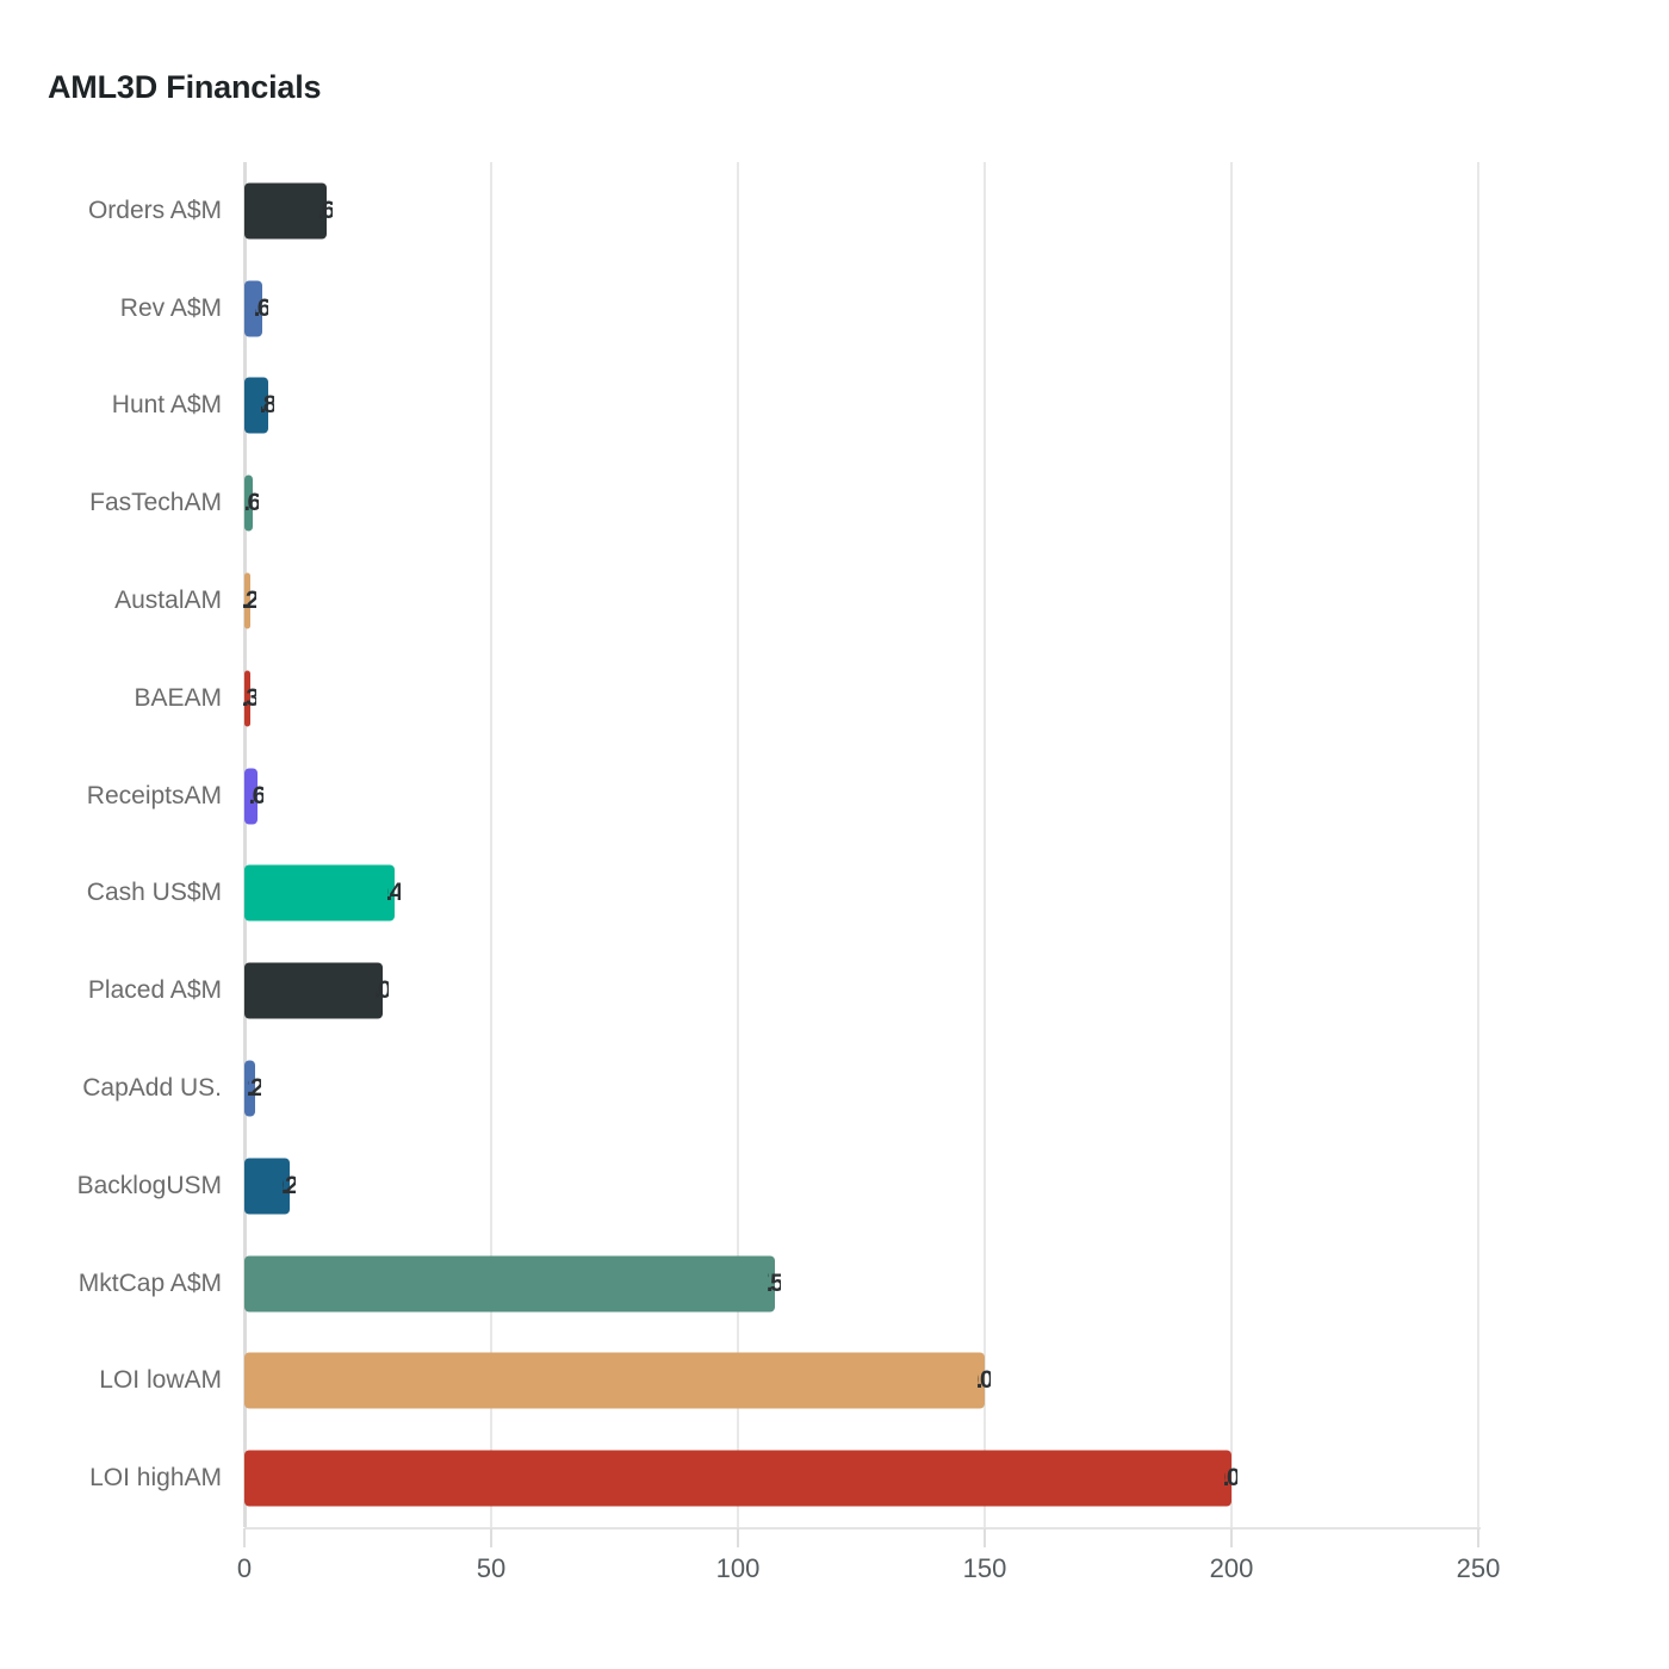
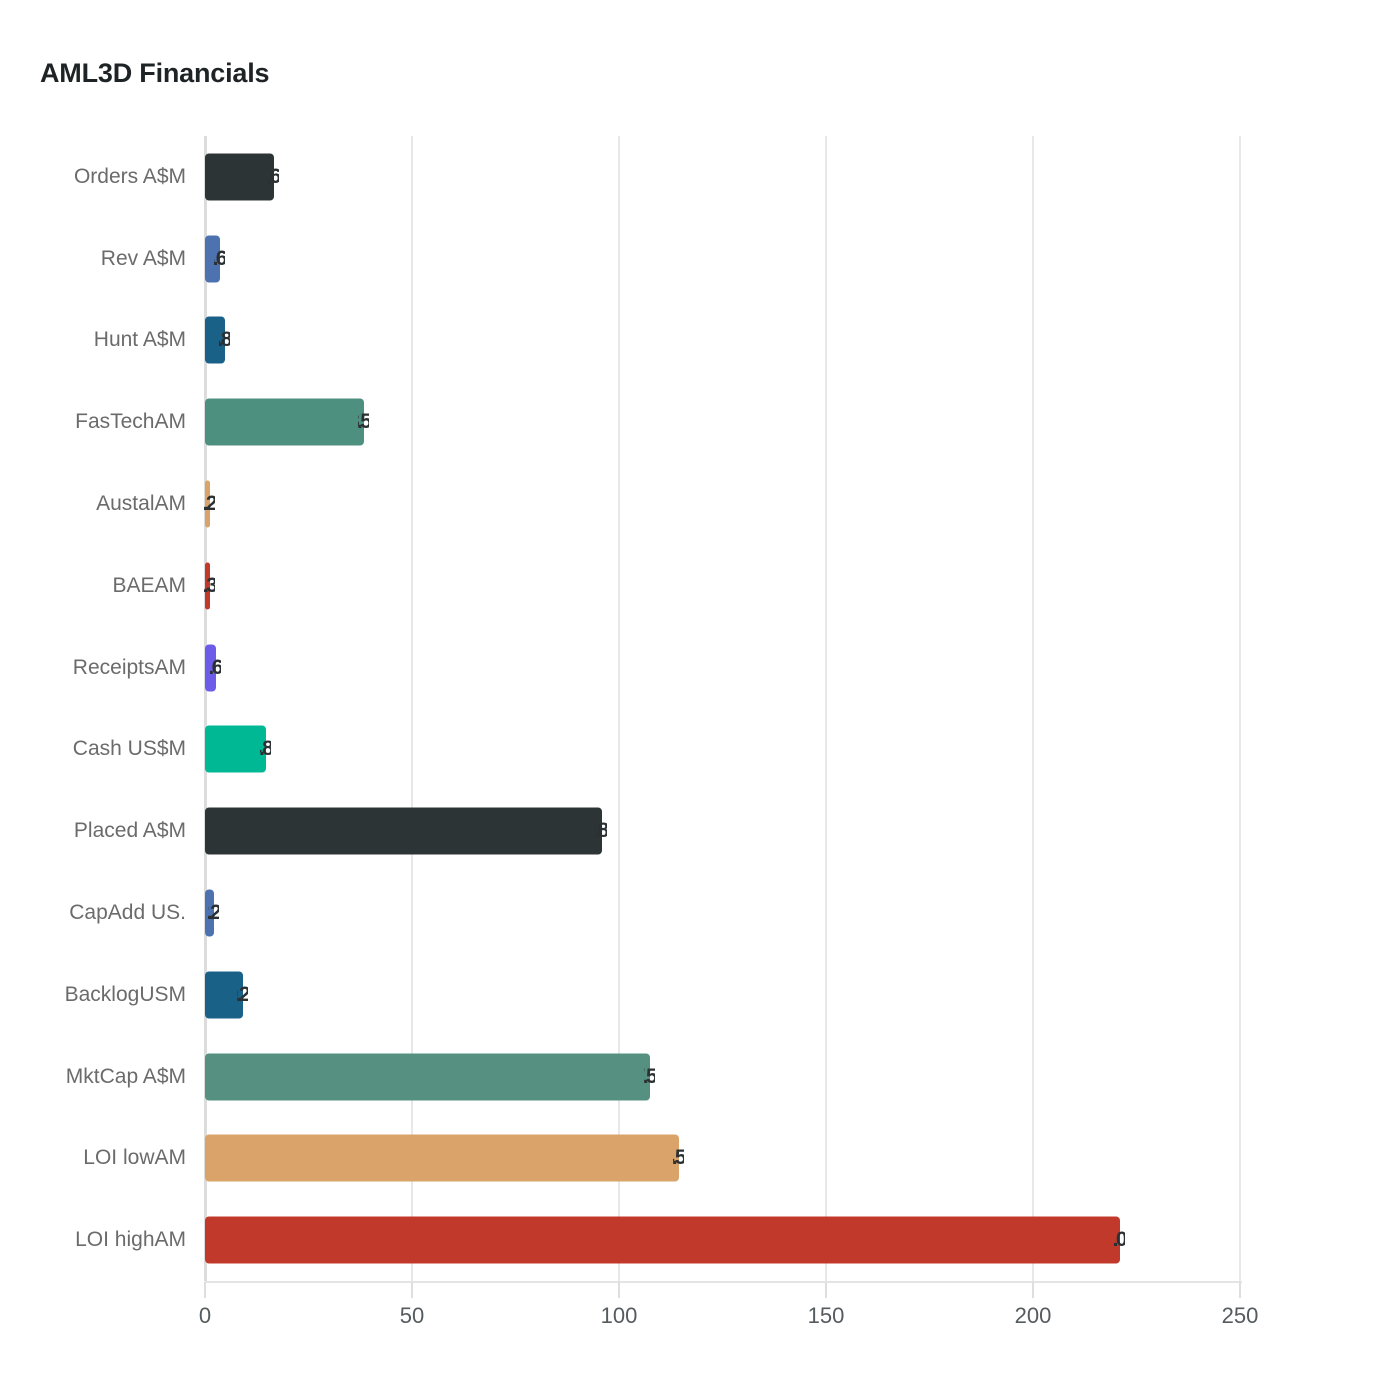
FasTechAM: 1.6 -> 38.5
Cash US$M: 30.4 -> 14.8
Placed A$M: 28.0 -> 95.8
LOI lowAM: 150.0 -> 114.5
LOI highAM: 200.0 -> 221.0
